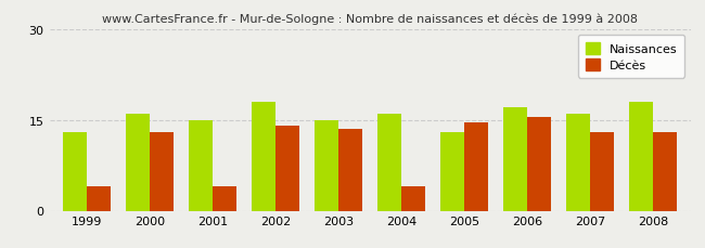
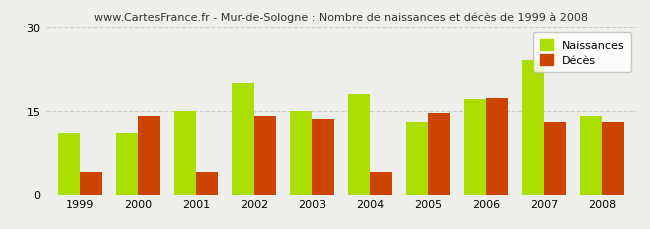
Naissances/1999: 13 -> 11
Naissances/2000: 16 -> 11
Décès/2000: 13.0 -> 14.0
Naissances/2002: 18 -> 20
Naissances/2004: 16 -> 18
Décès/2006: 15.5 -> 17.2
Naissances/2007: 16 -> 24
Naissances/2008: 18 -> 14
